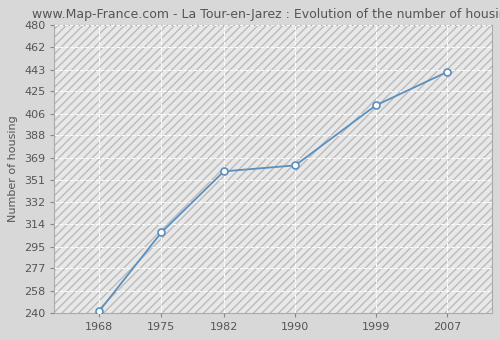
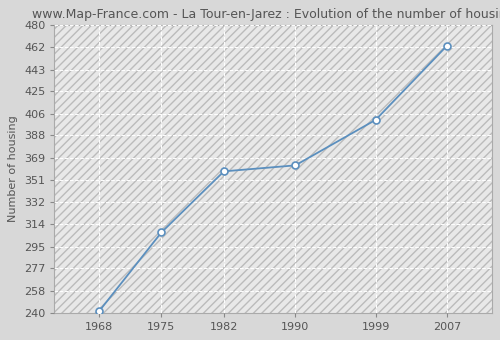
1999: 413 -> 401
2007: 441 -> 463
